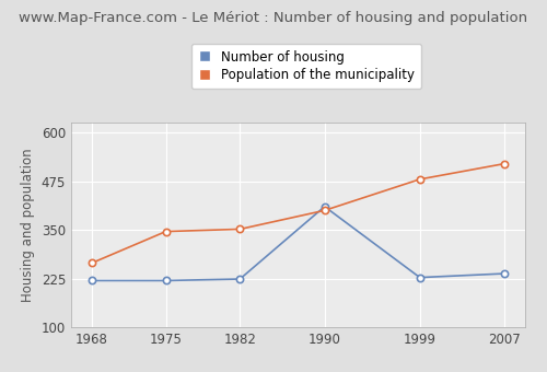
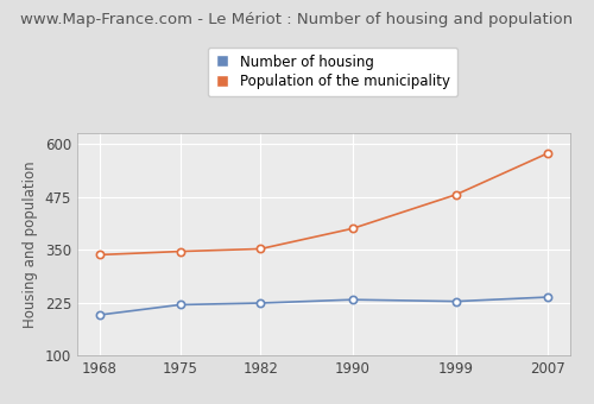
Number of housing/1968: 220 -> 196
Population of the municipality/1968: 265 -> 338
Number of housing/1990: 410 -> 232
Population of the municipality/2007: 520 -> 578
